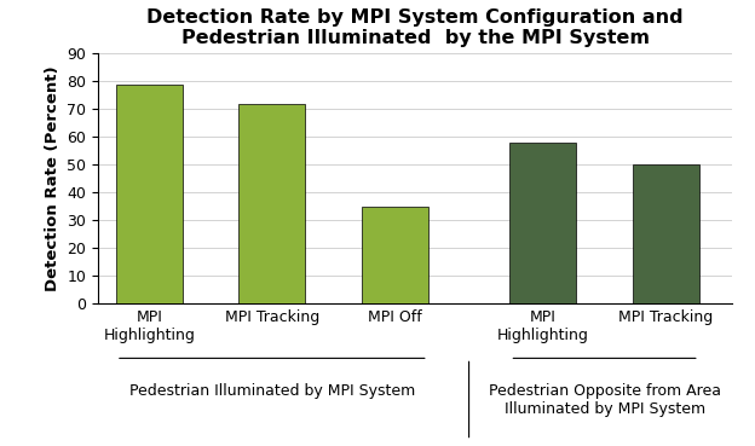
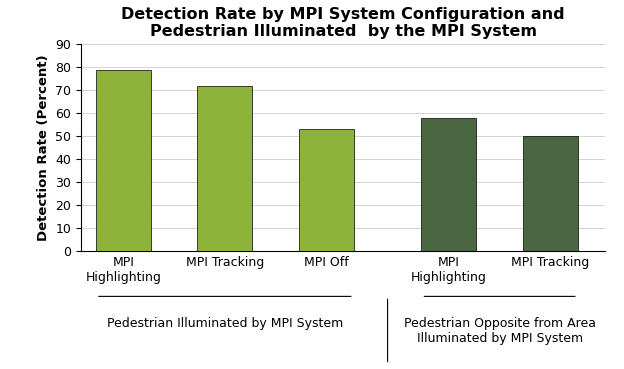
MPI Off: 35 -> 53
